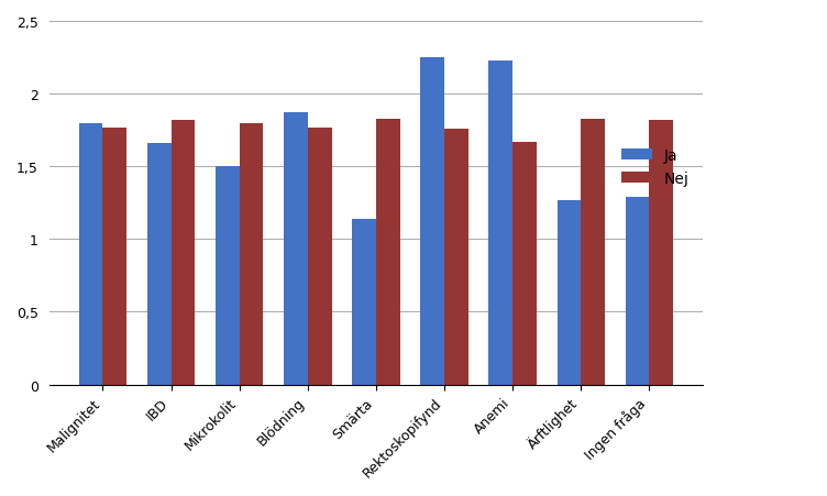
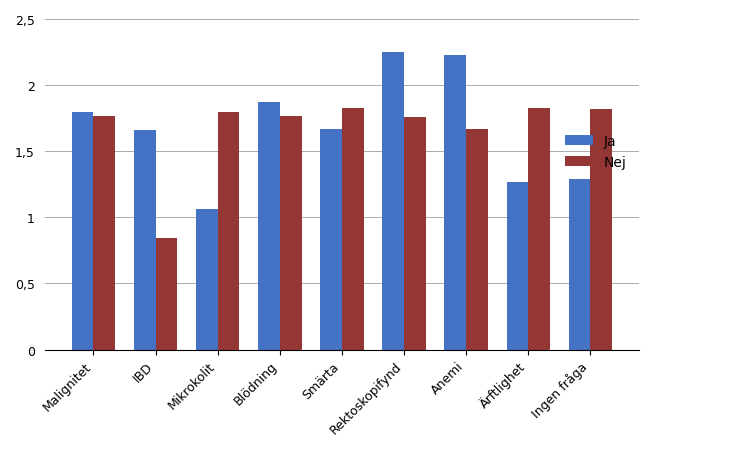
Nej/IBD: 1,82 -> 0,84
Ja/Mikrokolit: 1,50 -> 1,06
Ja/Smärta: 1,14 -> 1,67
